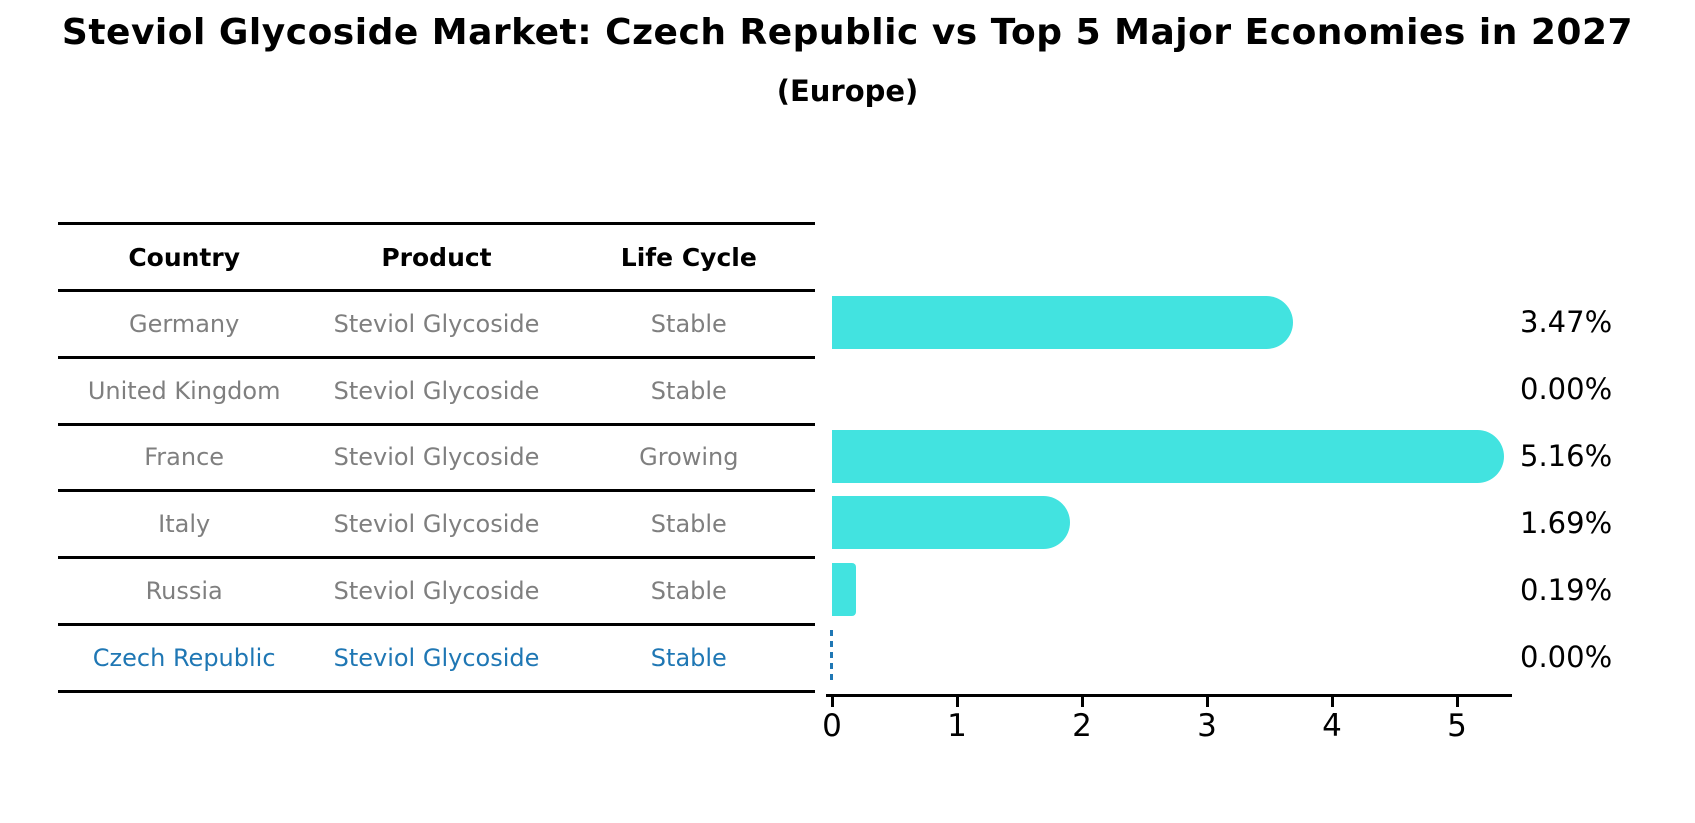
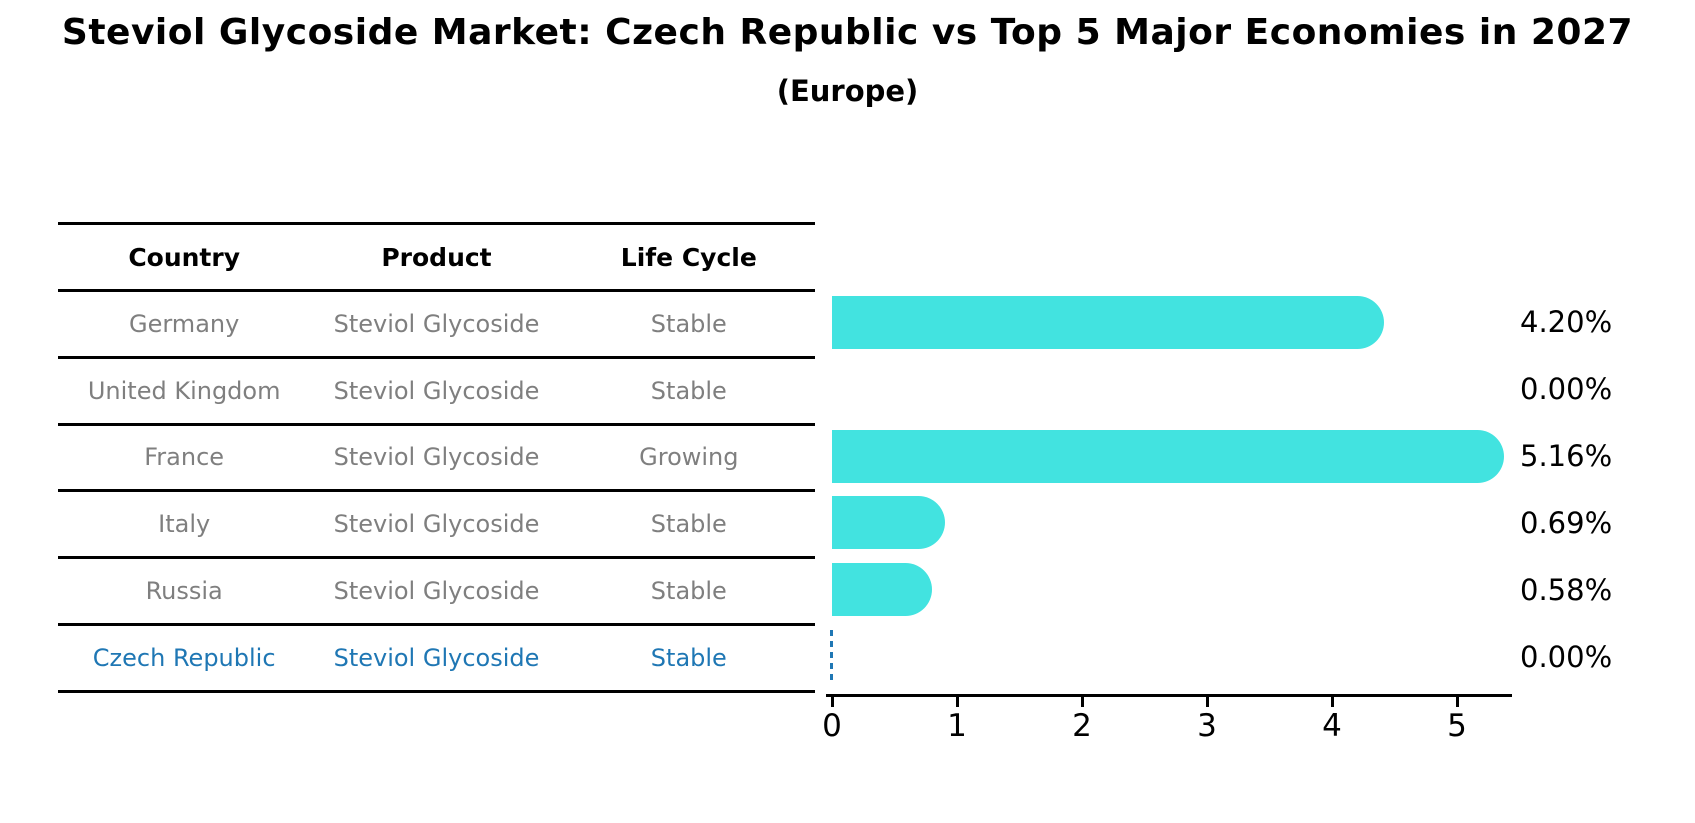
Germany: 3.47% -> 4.20%
Italy: 1.69% -> 0.69%
Russia: 0.19% -> 0.58%
